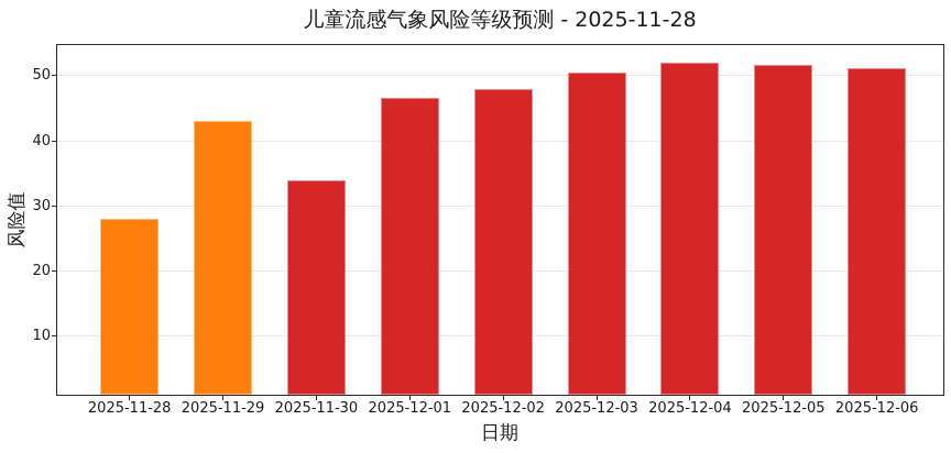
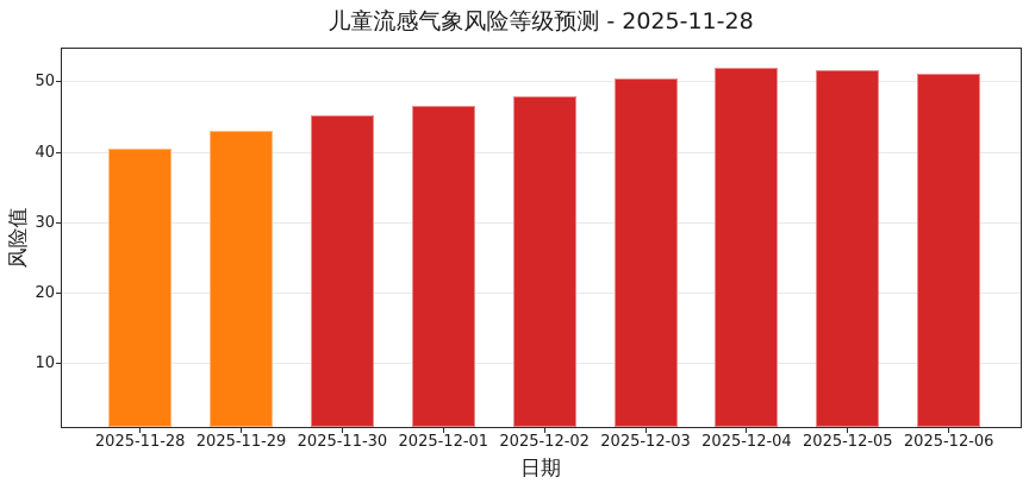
2025-11-28: 28 -> 40
2025-11-30: 34 -> 45
